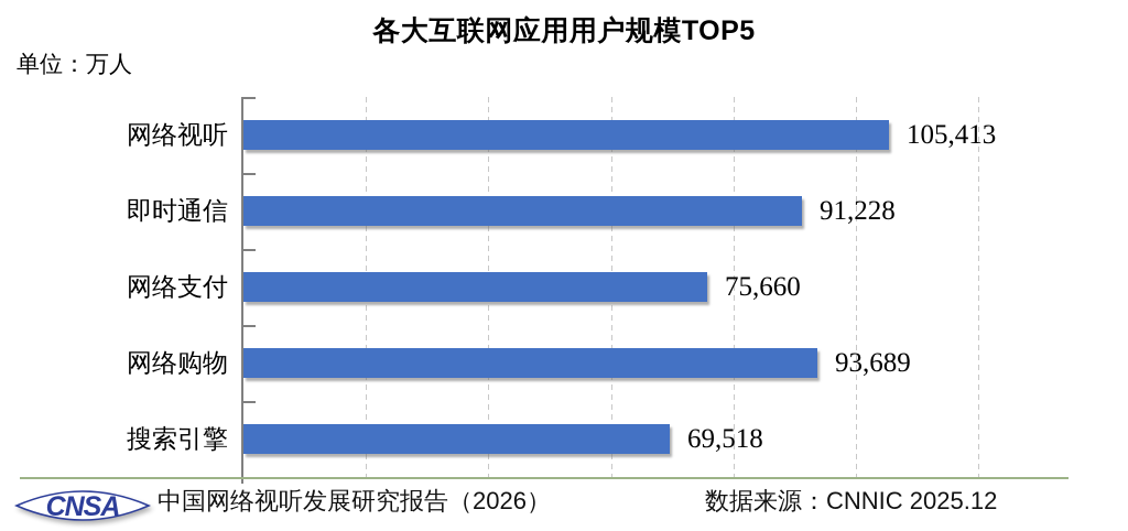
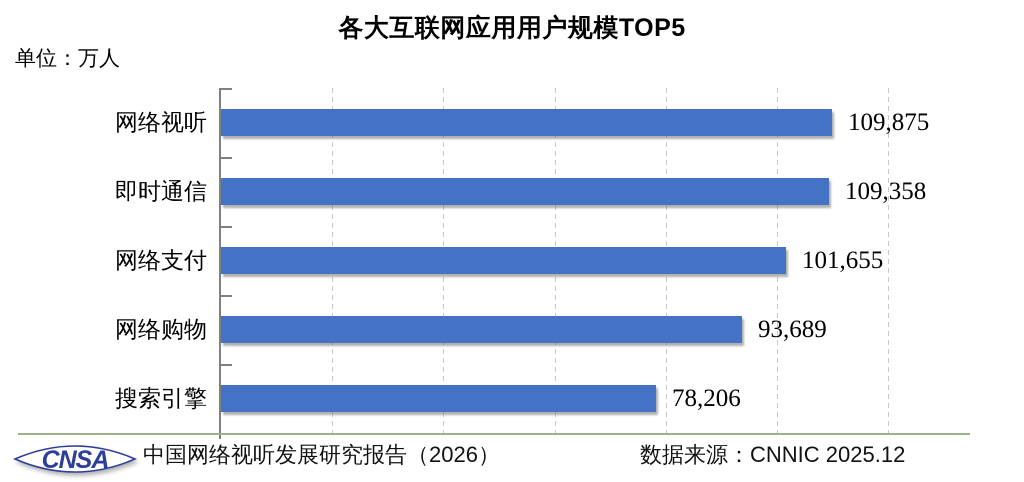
网络视听: 105,413 -> 109,875
即时通信: 91,228 -> 109,358
网络支付: 75,660 -> 101,655
搜索引擎: 69,518 -> 78,206
